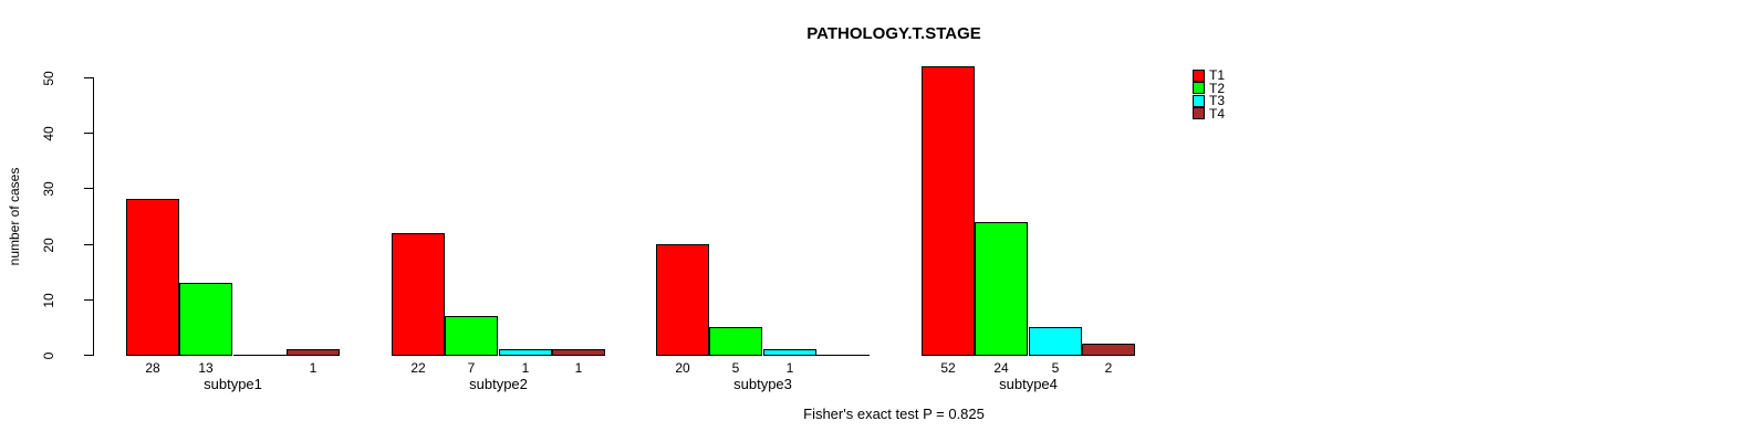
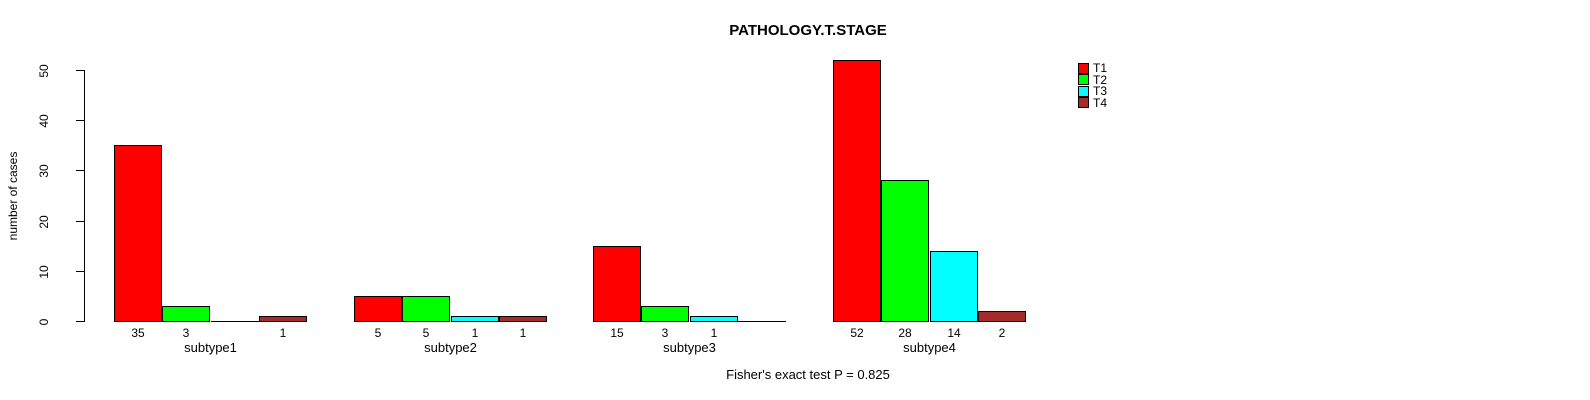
T1/subtype1: 28 -> 35
T2/subtype1: 13 -> 3
T1/subtype2: 22 -> 5
T2/subtype2: 7 -> 5
T1/subtype3: 20 -> 15
T2/subtype3: 5 -> 3
T2/subtype4: 24 -> 28
T3/subtype4: 5 -> 14
